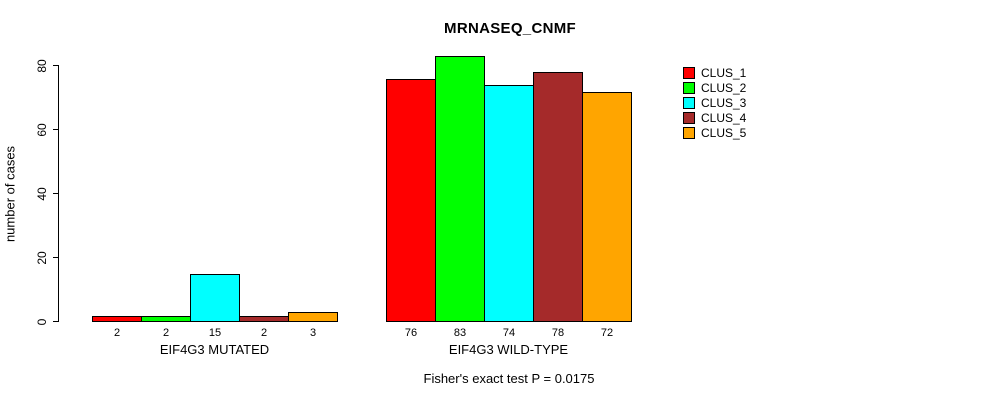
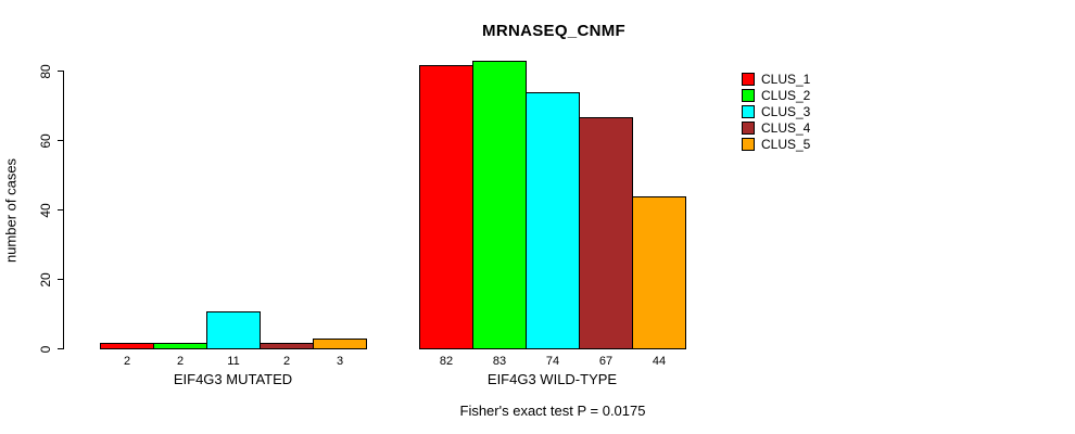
CLUS_3/EIF4G3 MUTATED: 15 -> 11
CLUS_1/EIF4G3 WILD-TYPE: 76 -> 82
CLUS_4/EIF4G3 WILD-TYPE: 78 -> 67
CLUS_5/EIF4G3 WILD-TYPE: 72 -> 44
